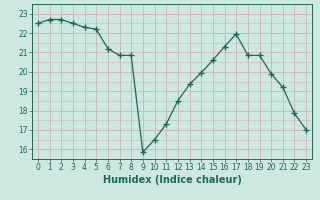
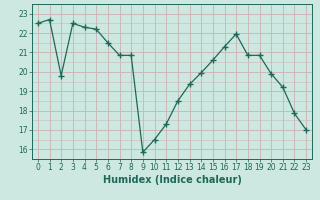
2: 22.7 -> 19.8
6: 21.2 -> 21.5
